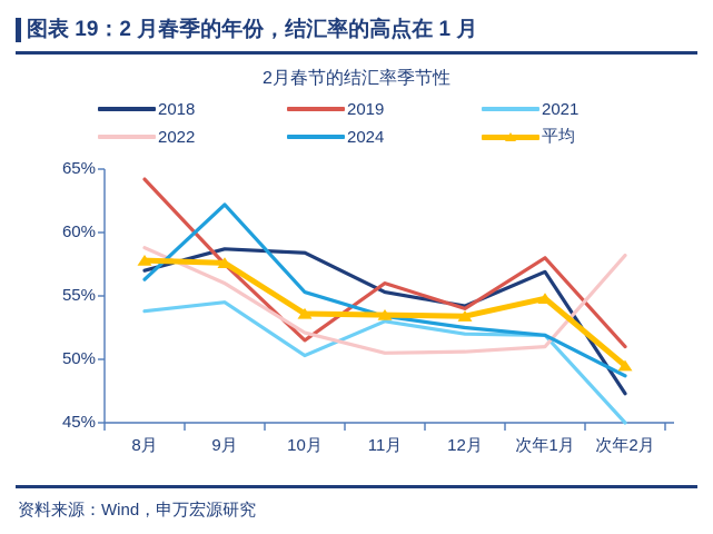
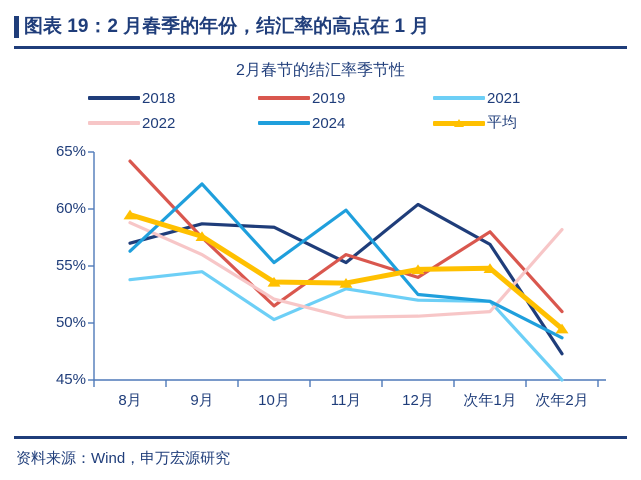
平均/8月: 57.8% -> 59.5%
2024/11月: 53.4% -> 59.9%
2018/12月: 54.2% -> 60.4%
平均/12月: 53.4% -> 54.7%
